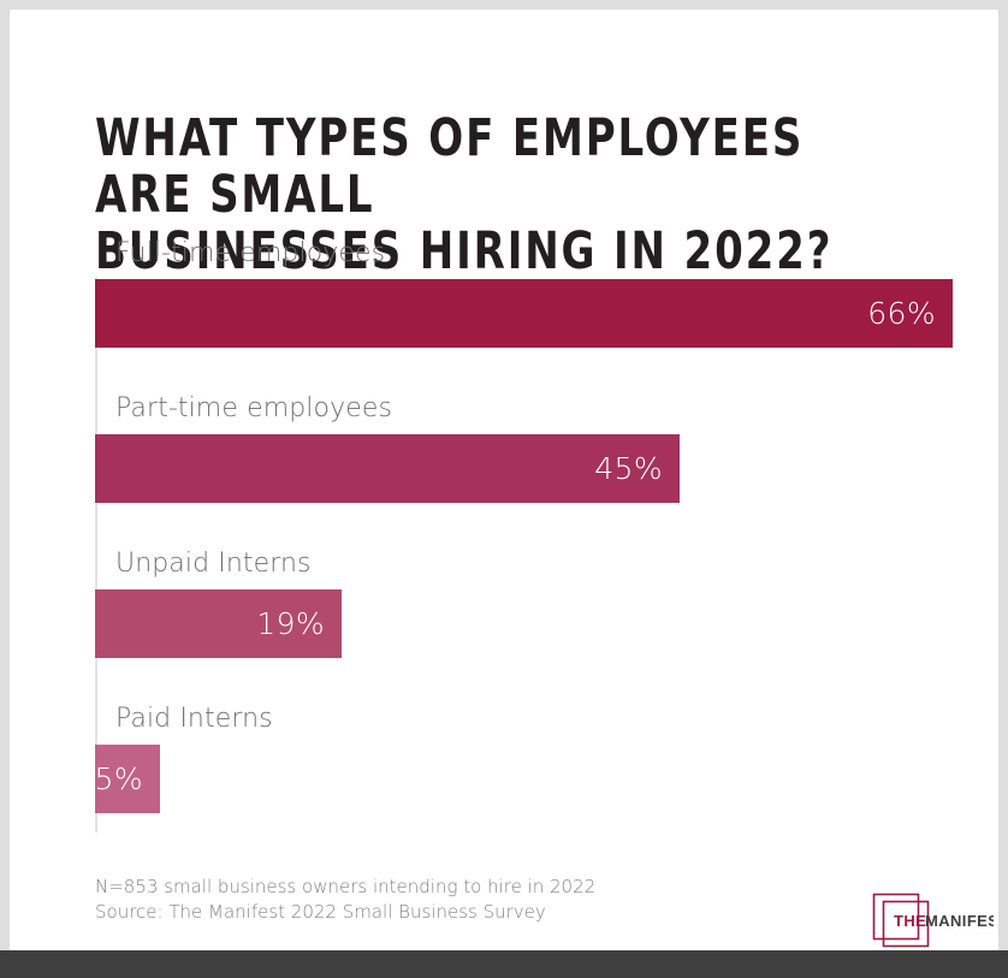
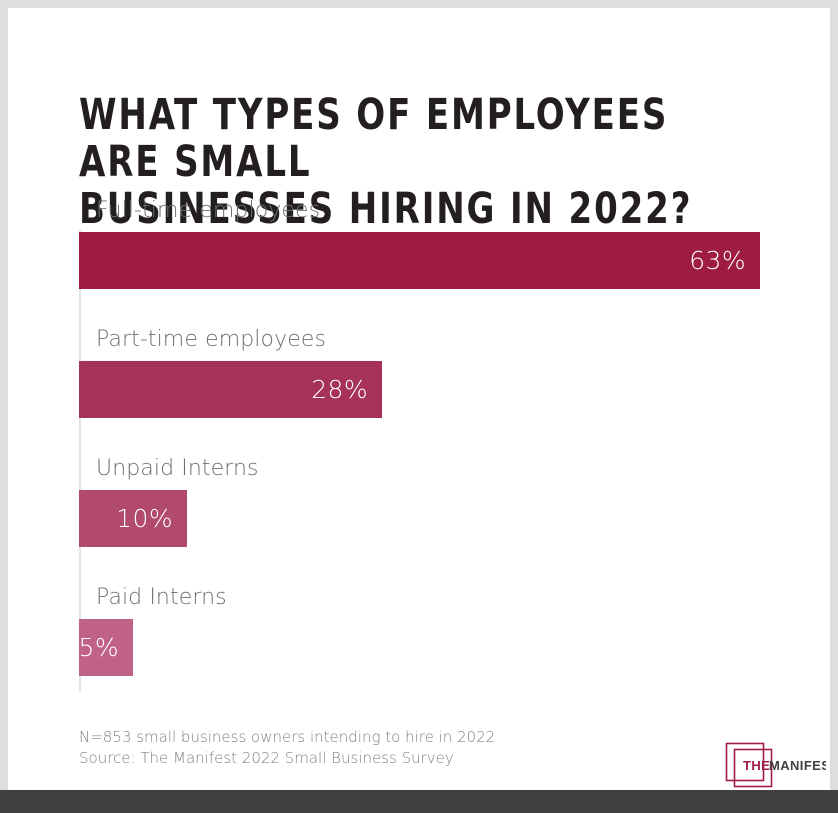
Full-time employees: 66% -> 63%
Part-time employees: 45% -> 28%
Unpaid Interns: 19% -> 10%
